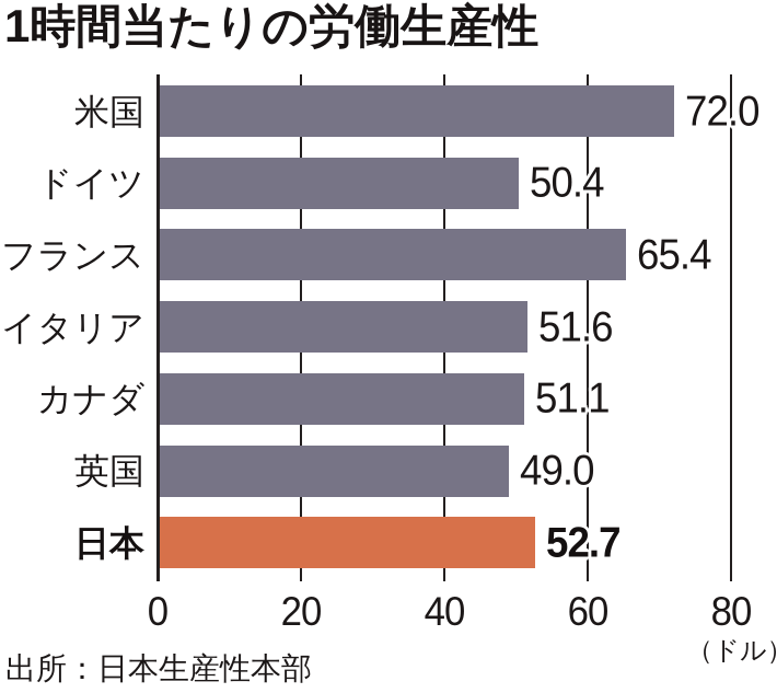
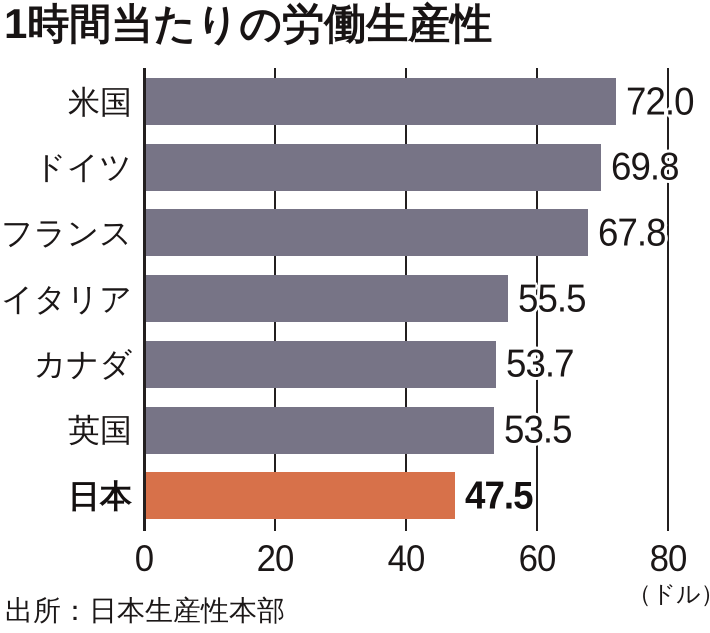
ドイツ: 50.4 -> 69.8
フランス: 65.4 -> 67.8
イタリア: 51.6 -> 55.5
カナダ: 51.1 -> 53.7
英国: 49.0 -> 53.5
日本: 52.7 -> 47.5
